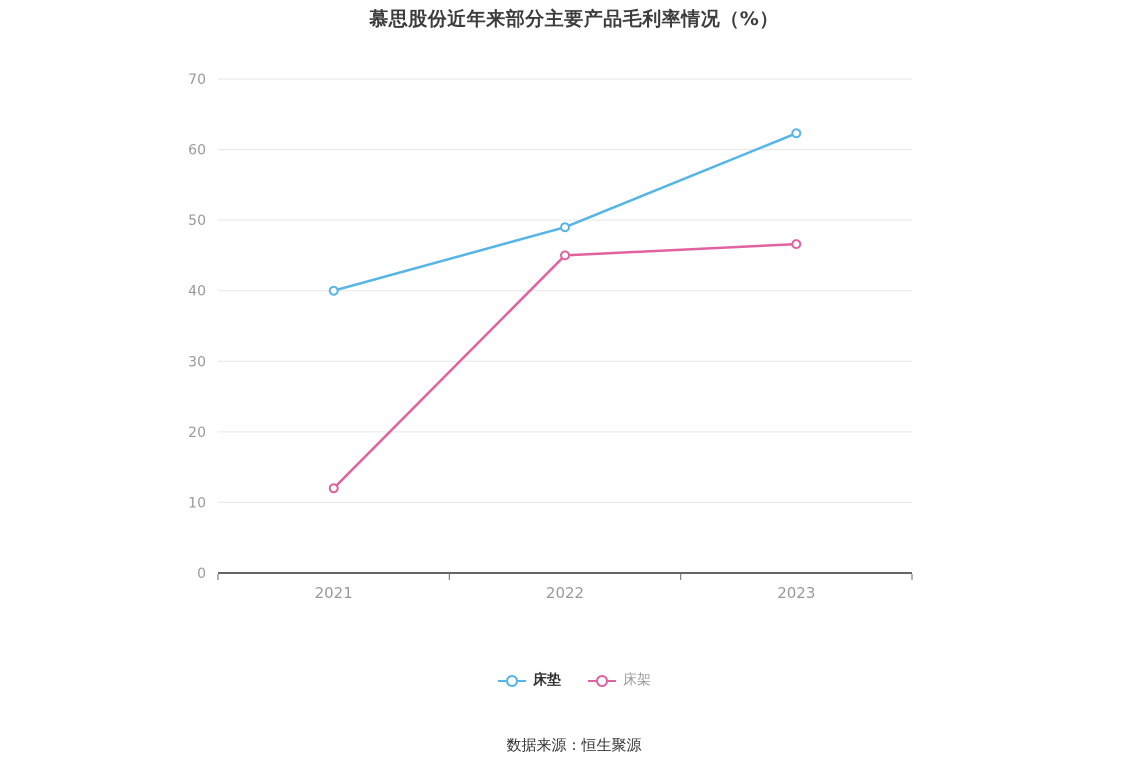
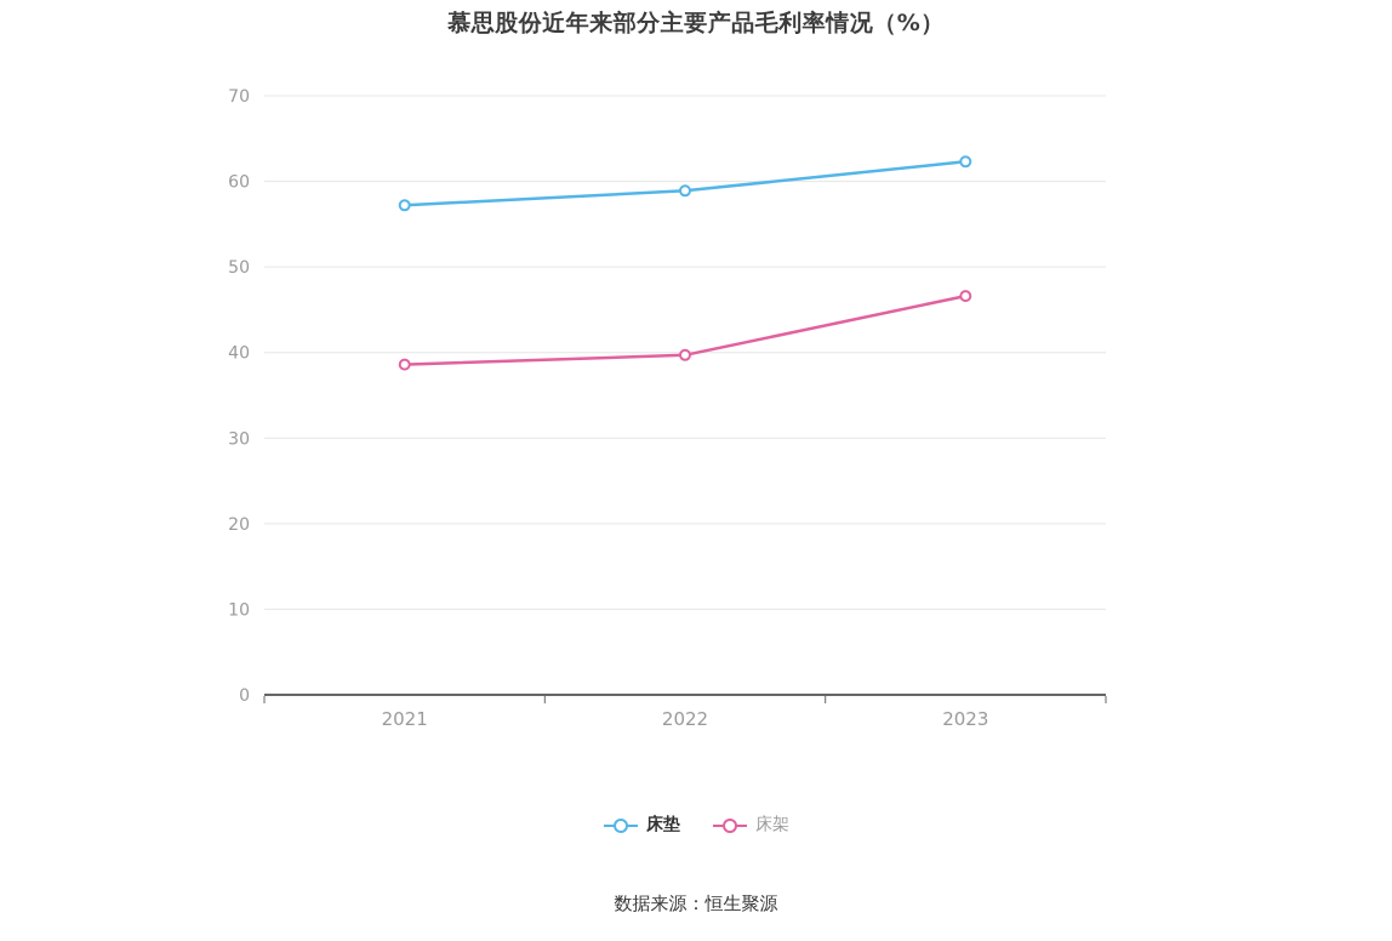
床垫/2021: 40 -> 57
床架/2021: 12 -> 39
床垫/2022: 49 -> 59
床架/2022: 45 -> 40
